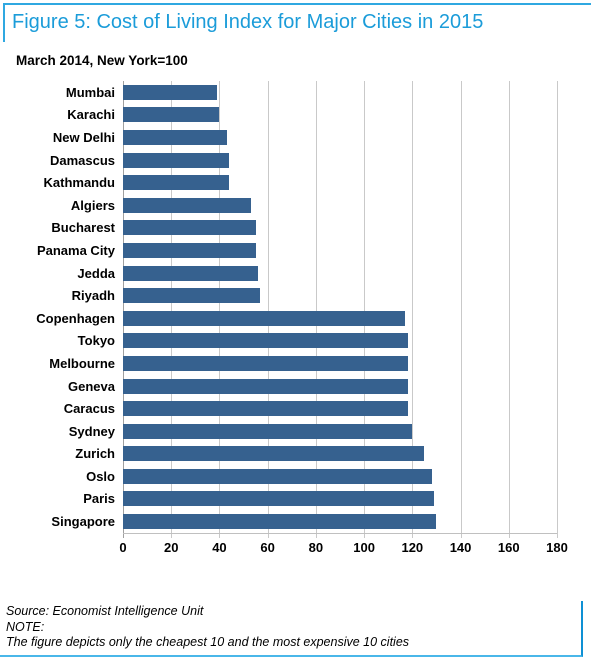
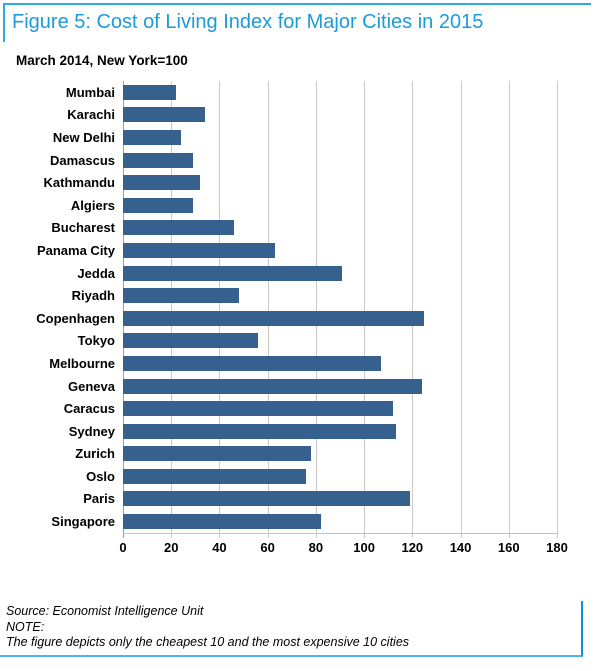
Mumbai: 39 -> 22
Karachi: 40 -> 34
New Delhi: 43 -> 24
Damascus: 44 -> 29
Kathmandu: 44 -> 32
Algiers: 53 -> 29
Bucharest: 55 -> 46
Panama City: 55 -> 63
Jedda: 56 -> 91
Riyadh: 57 -> 48
Copenhagen: 117 -> 125
Tokyo: 118 -> 56
Melbourne: 118 -> 107
Geneva: 118 -> 124
Caracus: 118 -> 112
Sydney: 120 -> 113
Zurich: 125 -> 78
Oslo: 128 -> 76
Paris: 129 -> 119
Singapore: 130 -> 82
